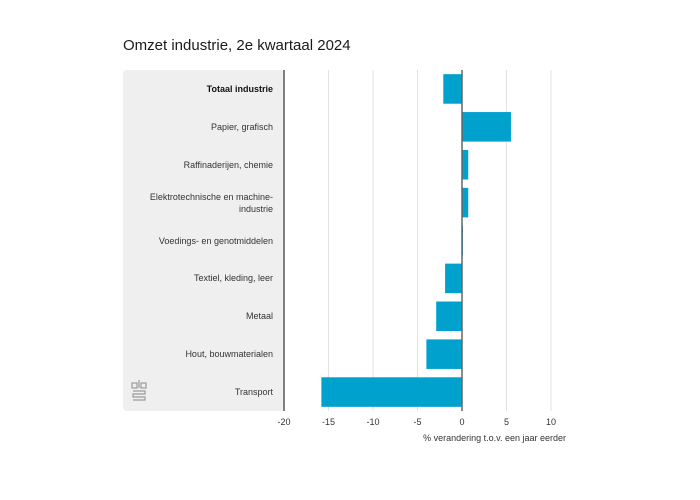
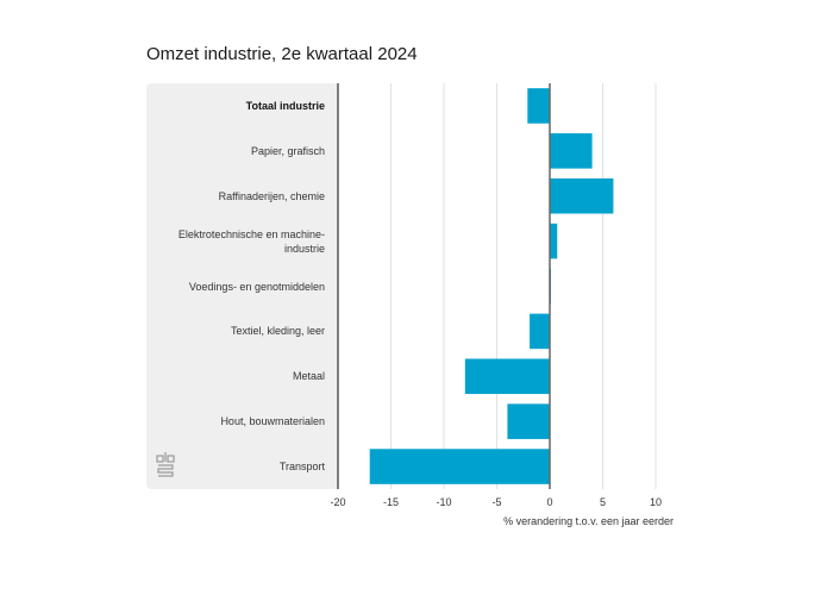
Papier, grafisch: 6 -> 4
Raffinaderijen, chemie: 1 -> 6
Metaal: -3 -> -8
Transport: -16 -> -17
